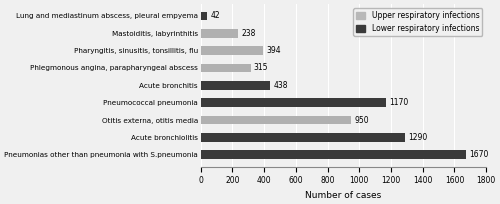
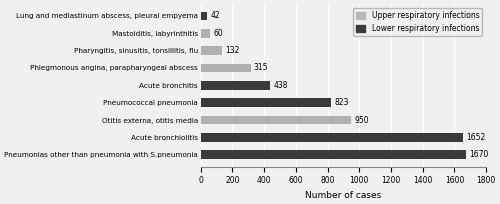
Mastoiditis, labyrinthitis: 238 -> 60
Pharyngitis, sinusitis, tonsillitis, flu: 394 -> 132
Pneumococcal pneumonia: 1170 -> 823
Acute bronchiolitis: 1290 -> 1652
